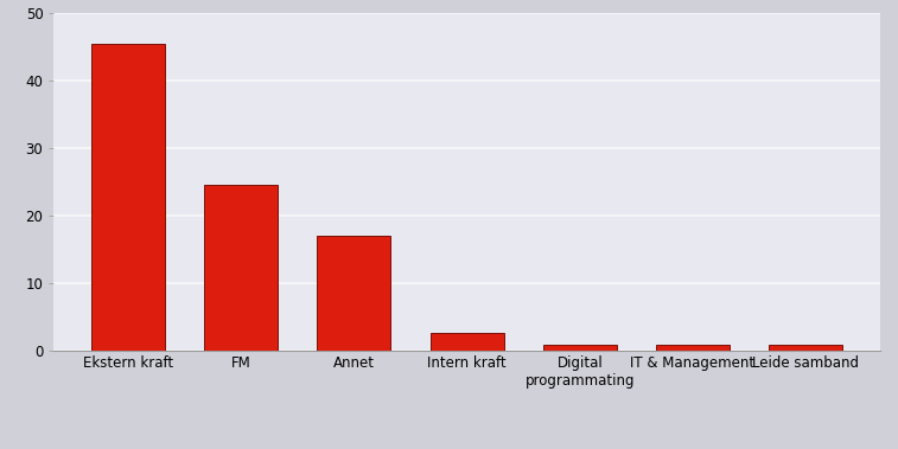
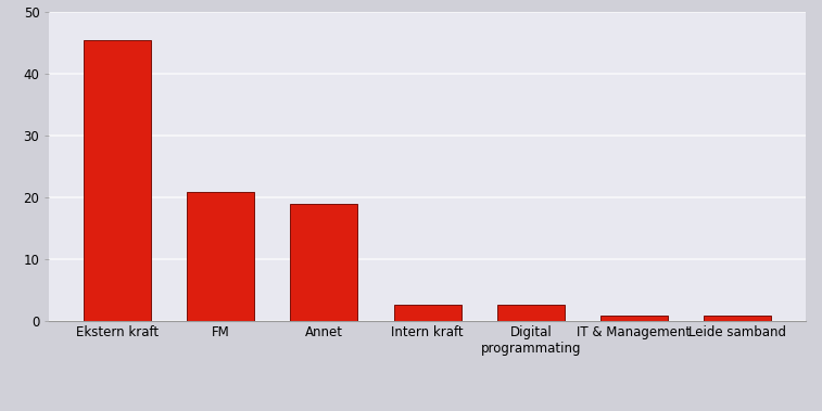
FM: 24.5 -> 20.8
Annet: 17.0 -> 19.0
Digital programmating: 0.8 -> 2.6
